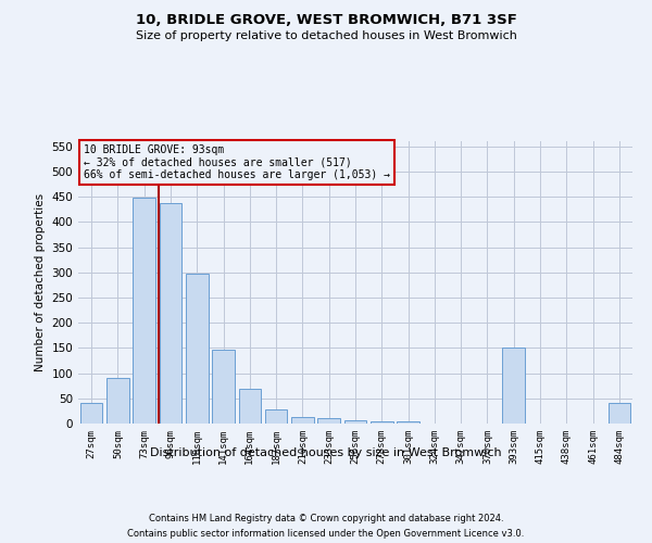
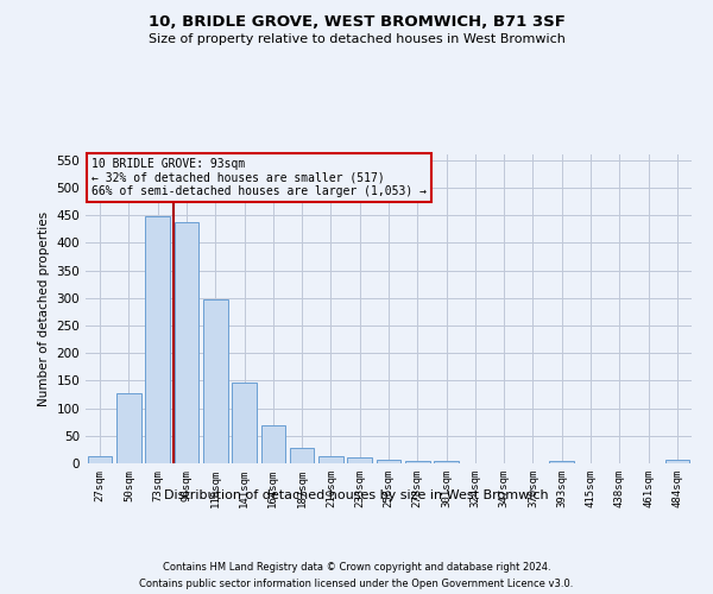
27sqm: 40 -> 13
50sqm: 90 -> 127
393sqm: 150 -> 4
484sqm: 40 -> 6
